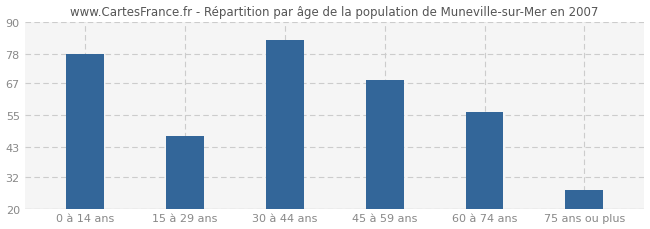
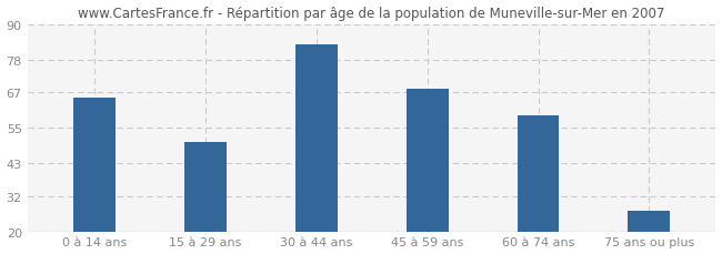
0 à 14 ans: 78 -> 65
15 à 29 ans: 47 -> 50
60 à 74 ans: 56 -> 59
